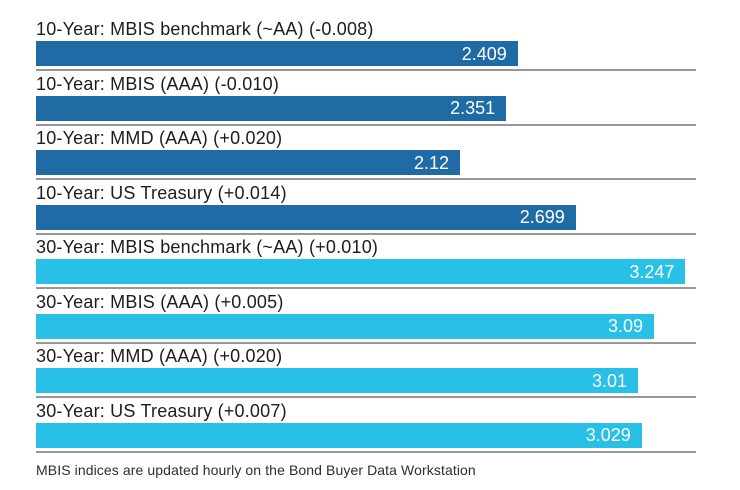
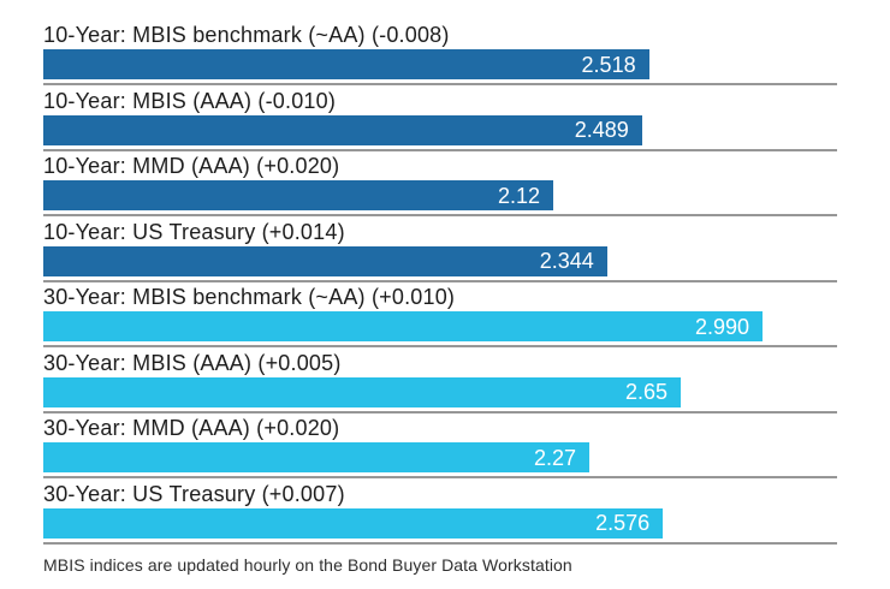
10-Year: MBIS benchmark (~AA) (-0.008): 2.409 -> 2.518
10-Year: MBIS (AAA) (-0.010): 2.351 -> 2.489
10-Year: US Treasury (+0.014): 2.699 -> 2.344
30-Year: MBIS benchmark (~AA) (+0.010): 3.247 -> 2.990
30-Year: MBIS (AAA) (+0.005): 3.09 -> 2.65
30-Year: MMD (AAA) (+0.020): 3.01 -> 2.27
30-Year: US Treasury (+0.007): 3.029 -> 2.576
